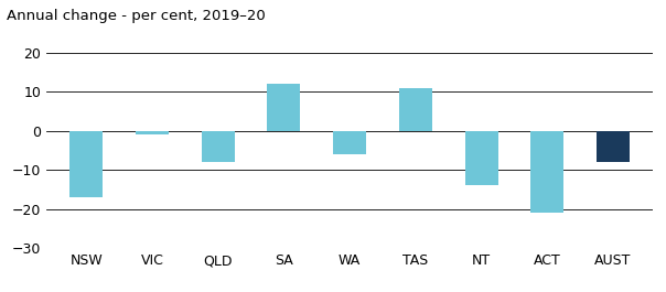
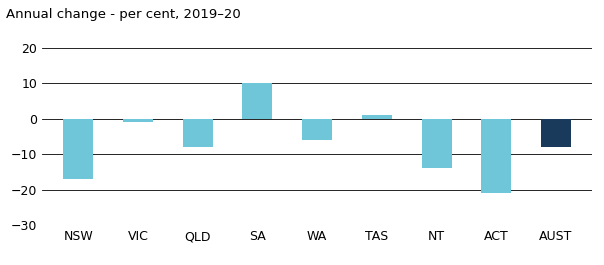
SA: 12 -> 10
TAS: 11 -> 1
